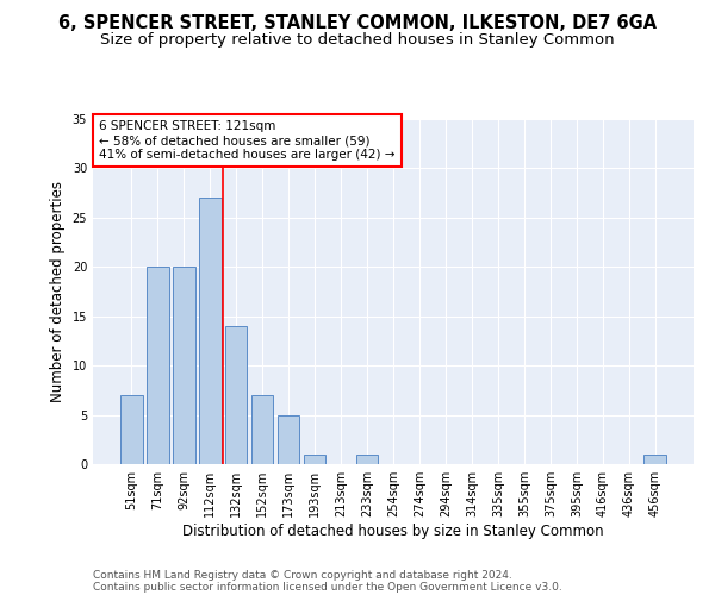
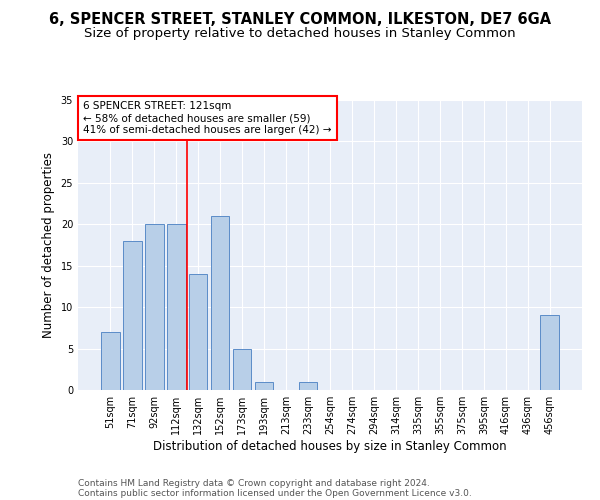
71sqm: 20 -> 18
112sqm: 27 -> 20
152sqm: 7 -> 21
456sqm: 1 -> 9
